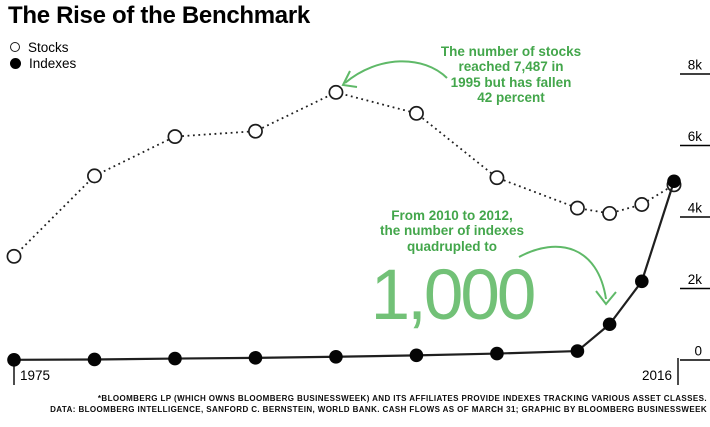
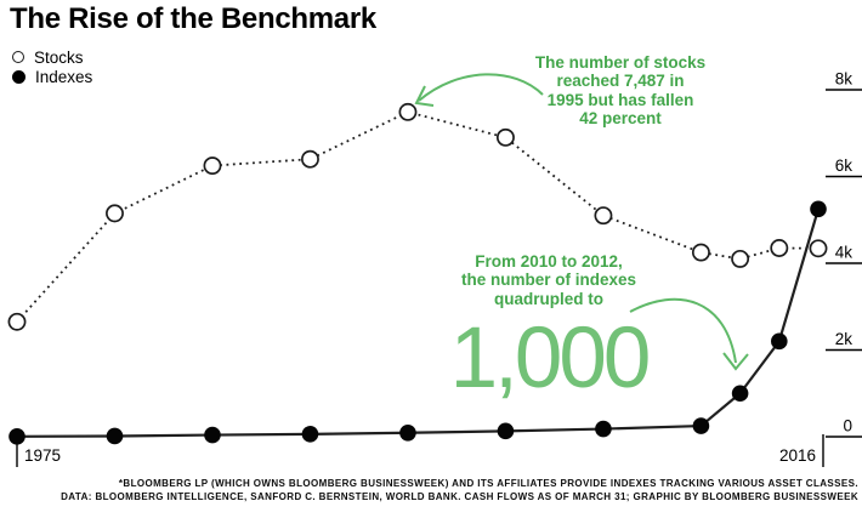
Stocks/1975: 2.9k -> 2.6k
Stocks/2016: 4.9k -> 4.3k
Indexes/2016: 5.0k -> 5.2k
